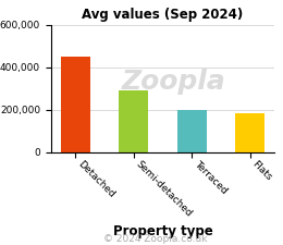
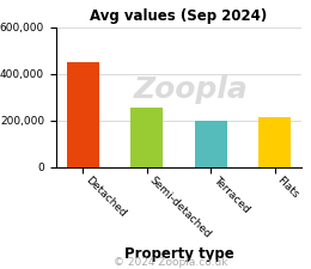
Semi-detached: 290,000 -> 260,000
Flats: 180,000 -> 220,000
